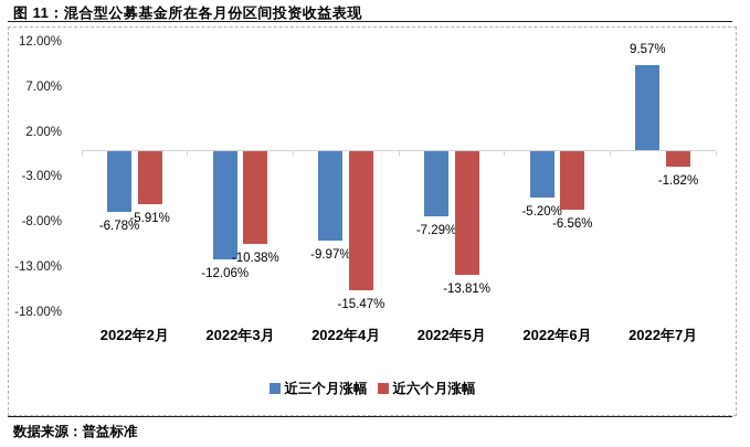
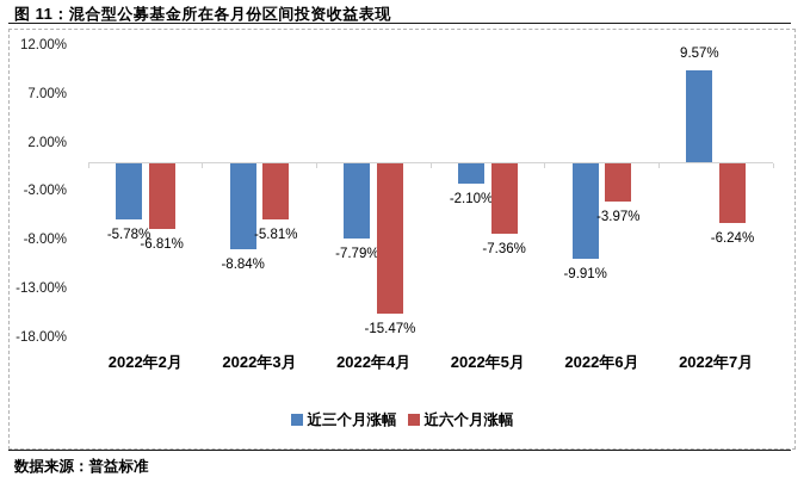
近三个月涨幅/2022年2月: -6.78% -> -5.78%
近六个月涨幅/2022年2月: -5.91% -> -6.81%
近三个月涨幅/2022年3月: -12.06% -> -8.84%
近六个月涨幅/2022年3月: -10.38% -> -5.81%
近三个月涨幅/2022年4月: -9.97% -> -7.79%
近三个月涨幅/2022年5月: -7.29% -> -2.10%
近六个月涨幅/2022年5月: -13.81% -> -7.36%
近三个月涨幅/2022年6月: -5.20% -> -9.91%
近六个月涨幅/2022年6月: -6.56% -> -3.97%
近六个月涨幅/2022年7月: -1.82% -> -6.24%
